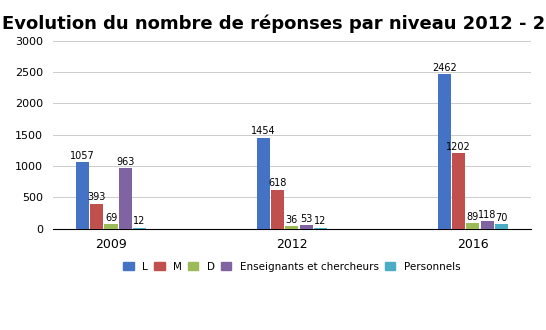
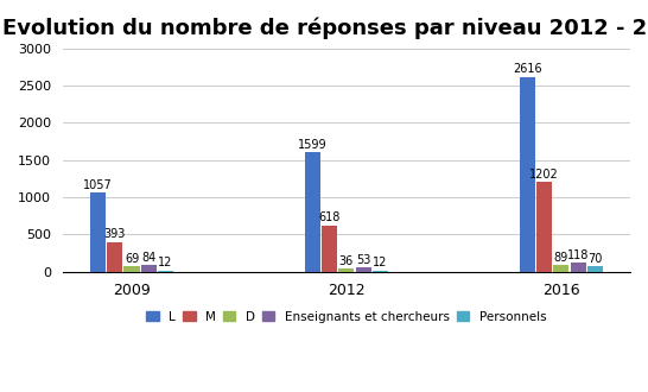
Enseignants et chercheurs/2009: 963 -> 84
L/2012: 1454 -> 1599
L/2016: 2462 -> 2616
